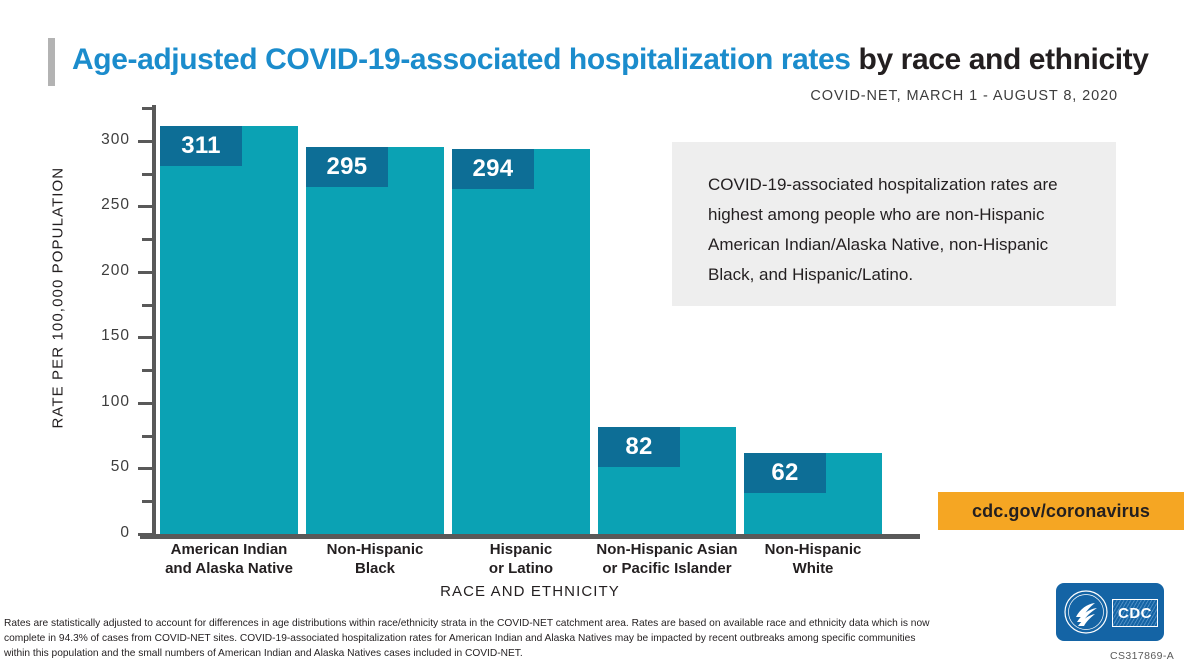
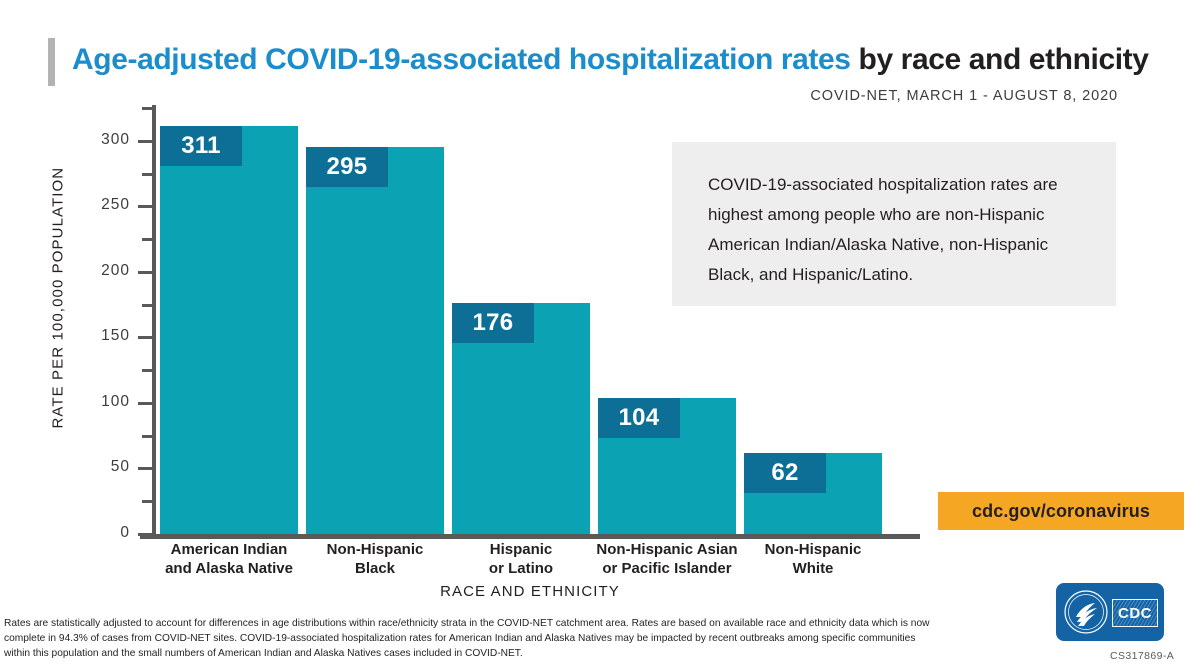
Hispanic or Latino: 294 -> 176
Non-Hispanic Asian or Pacific Islander: 82 -> 104
